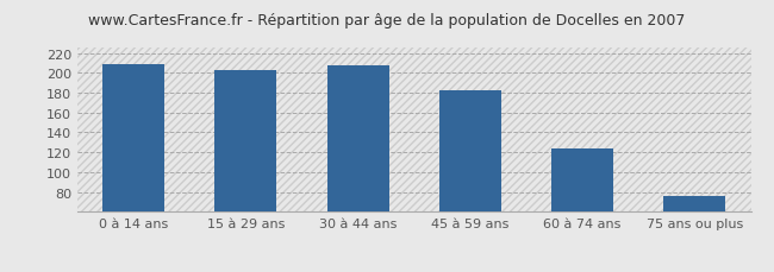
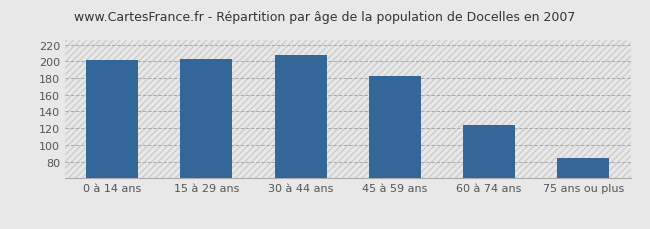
0 à 14 ans: 209 -> 202
75 ans ou plus: 76 -> 84
